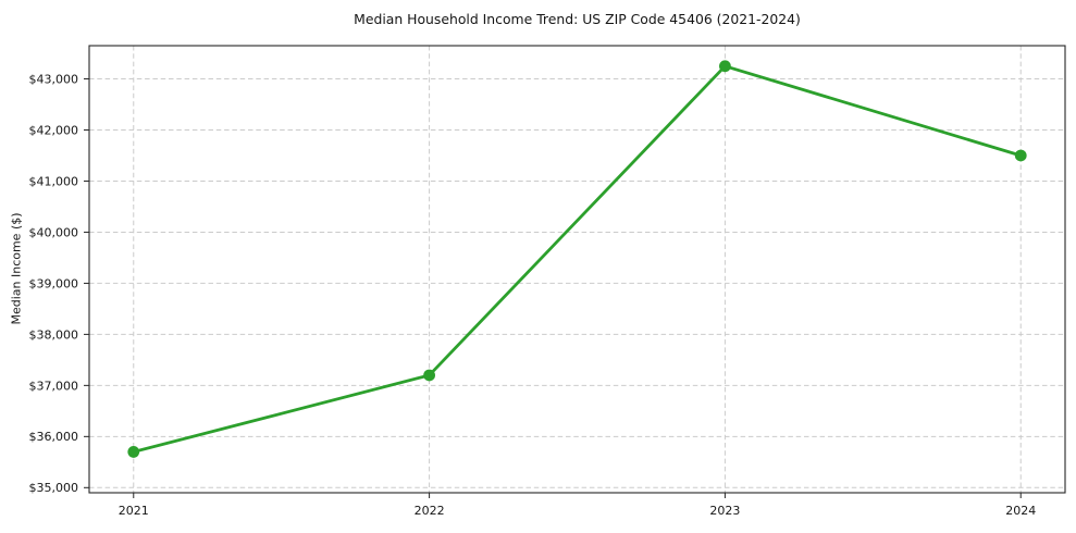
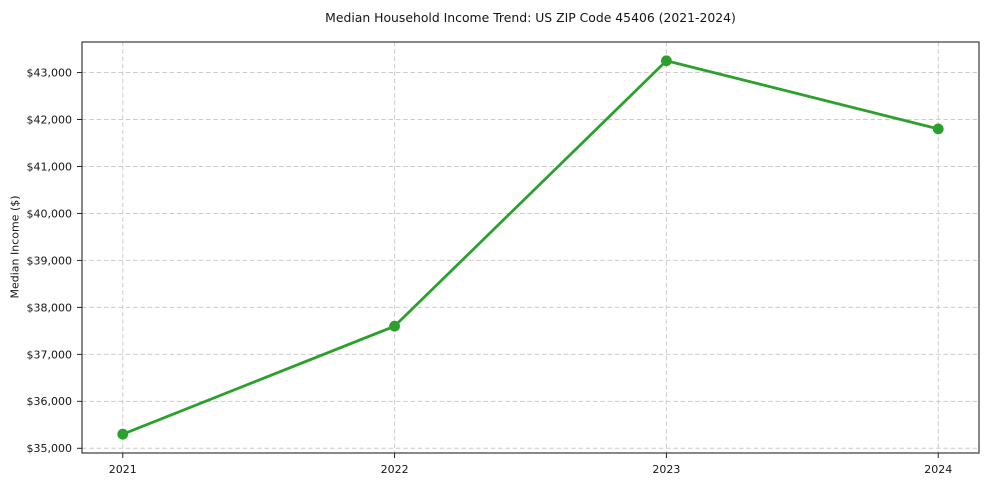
2021: $35700 -> $35300
2022: $37200 -> $37600
2024: $41500 -> $41800
